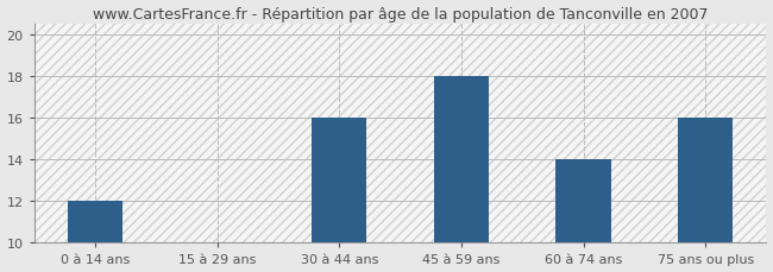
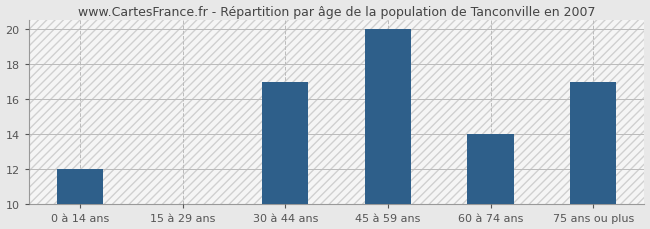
30 à 44 ans: 16 -> 17
45 à 59 ans: 18 -> 20
75 ans ou plus: 16 -> 17
